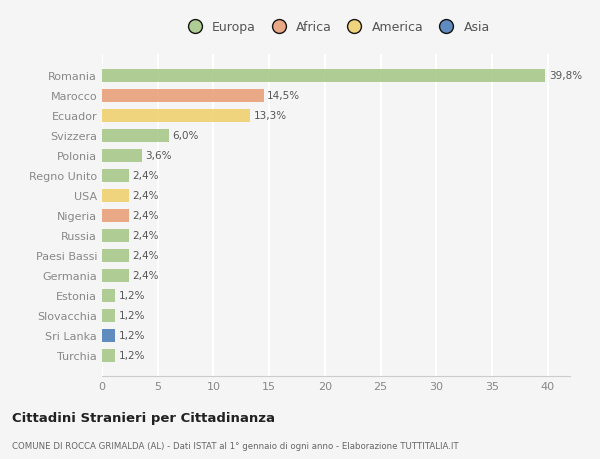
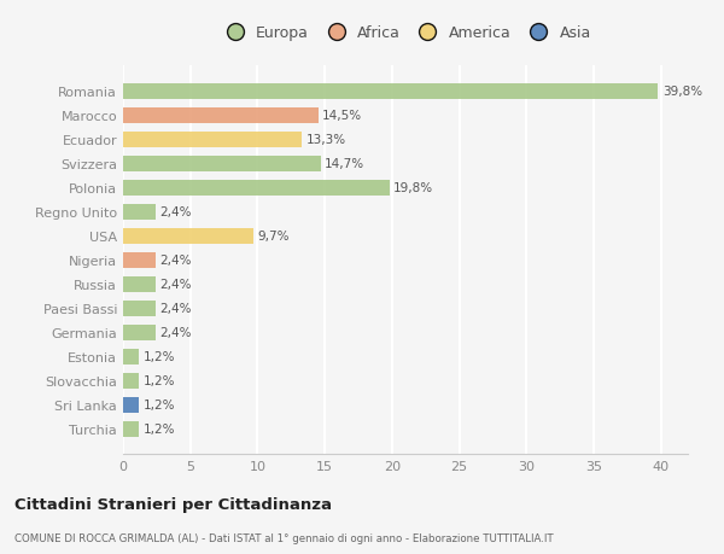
Svizzera: 6,0% -> 14,7%
Polonia: 3,6% -> 19,8%
USA: 2,4% -> 9,7%
